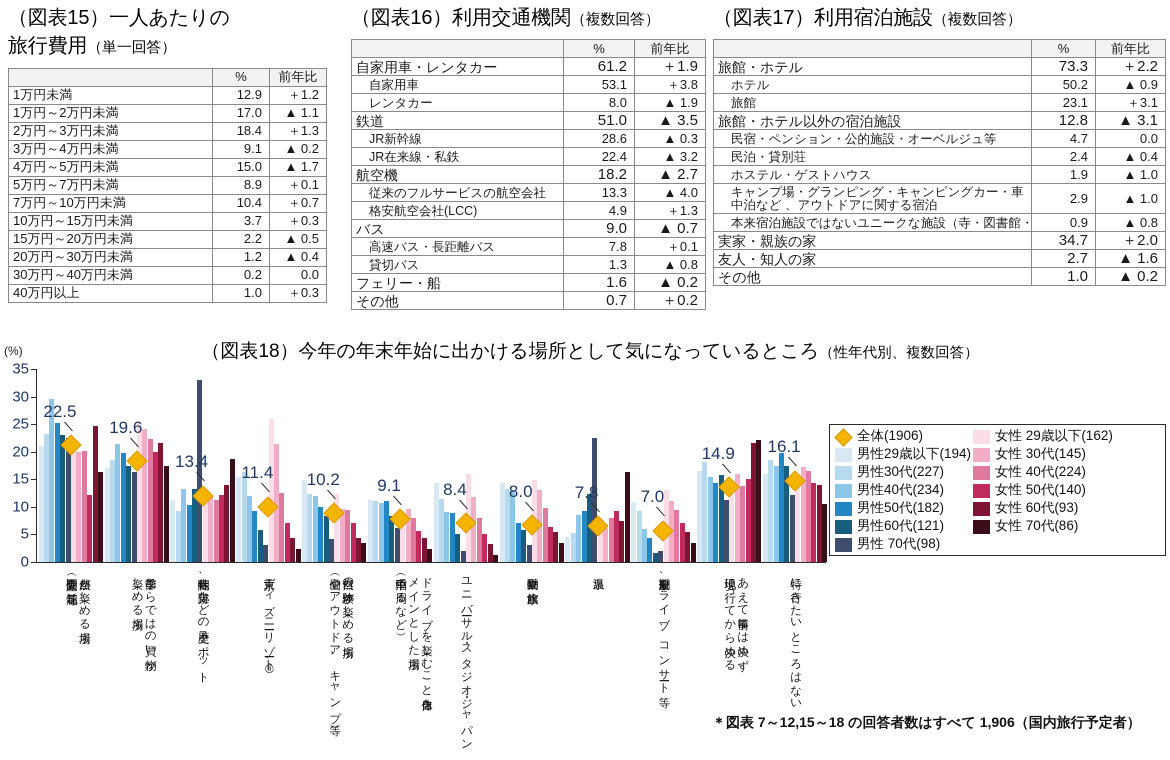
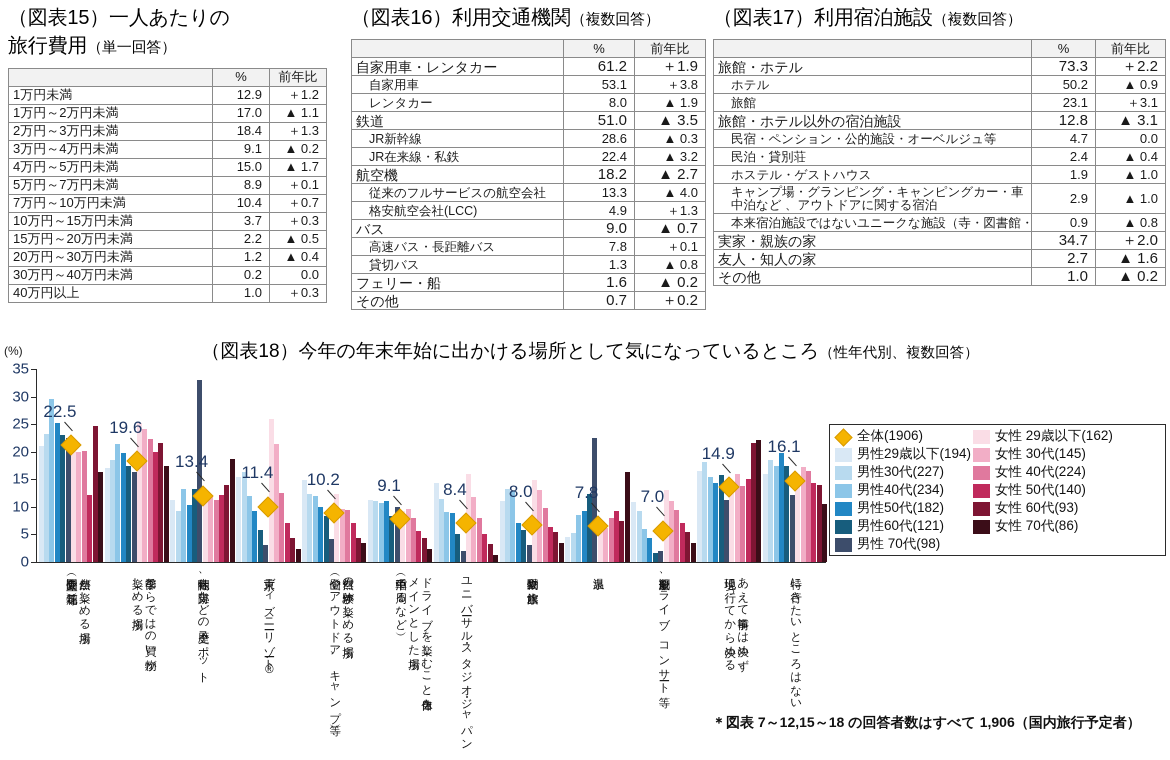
男性 70代(98)/ドライブを楽しむこと自体を メインとした場所 （車中泊で周るなど）: 6 -> 10
男性29歳以下(194)/動物園や水族館: 14 -> 11
